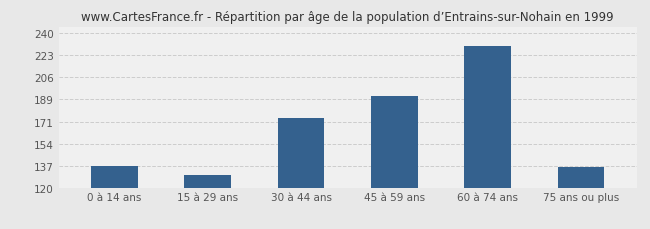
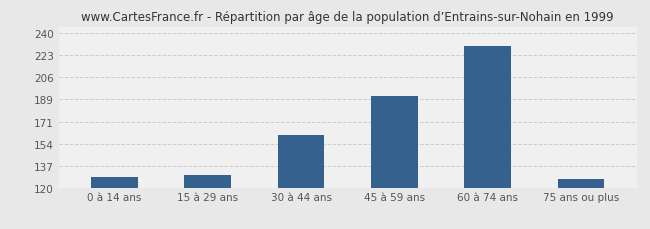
0 à 14 ans: 137 -> 128
30 à 44 ans: 174 -> 161
75 ans ou plus: 136 -> 127
